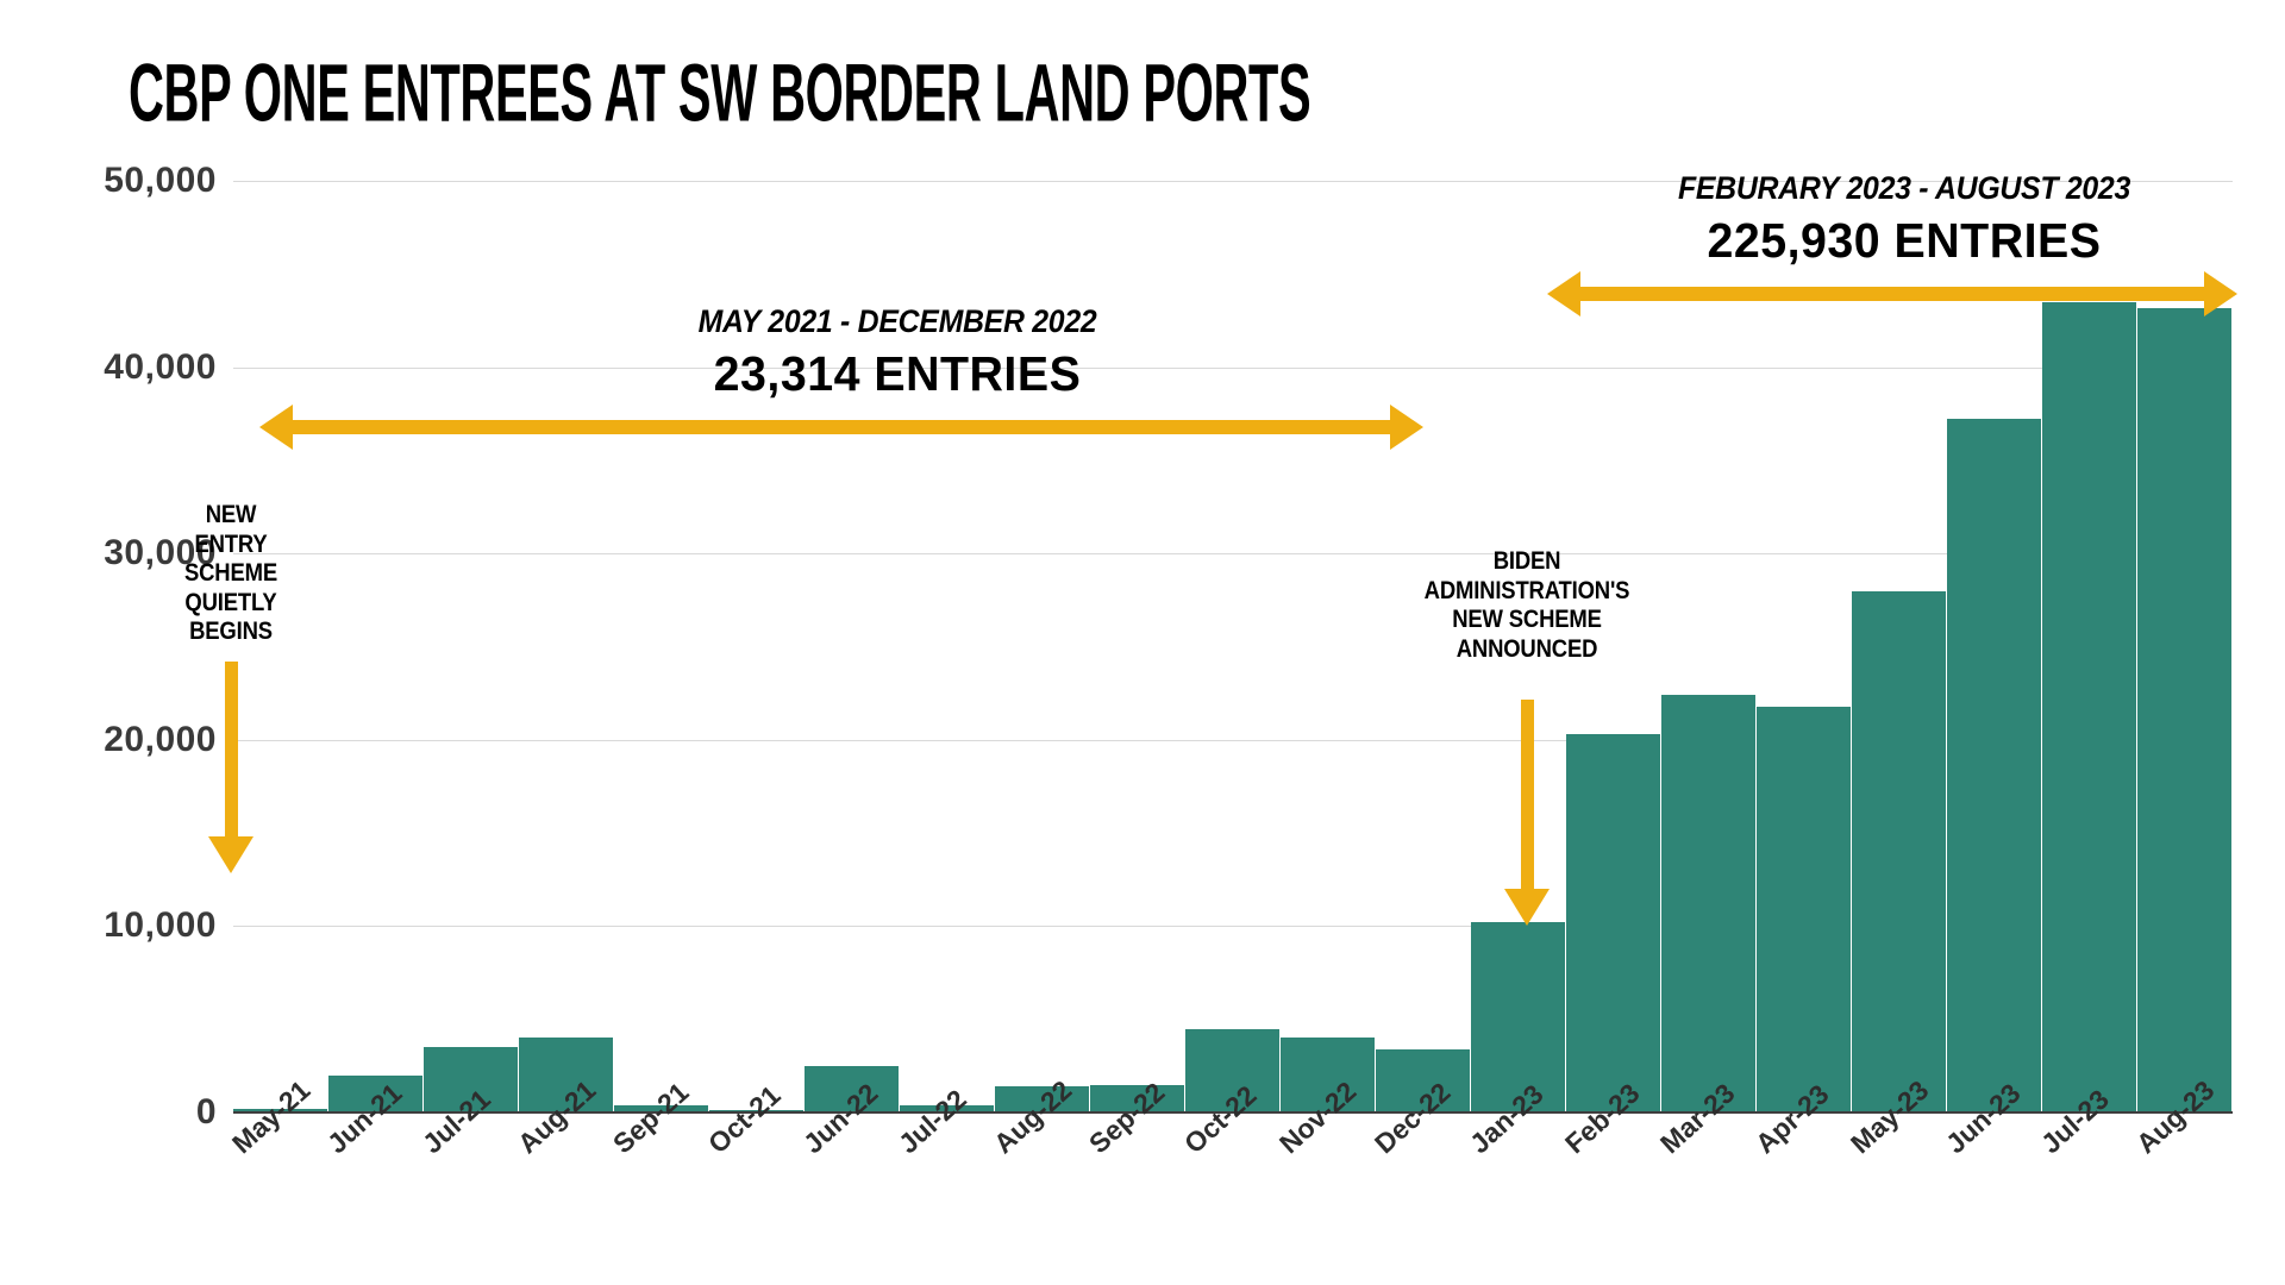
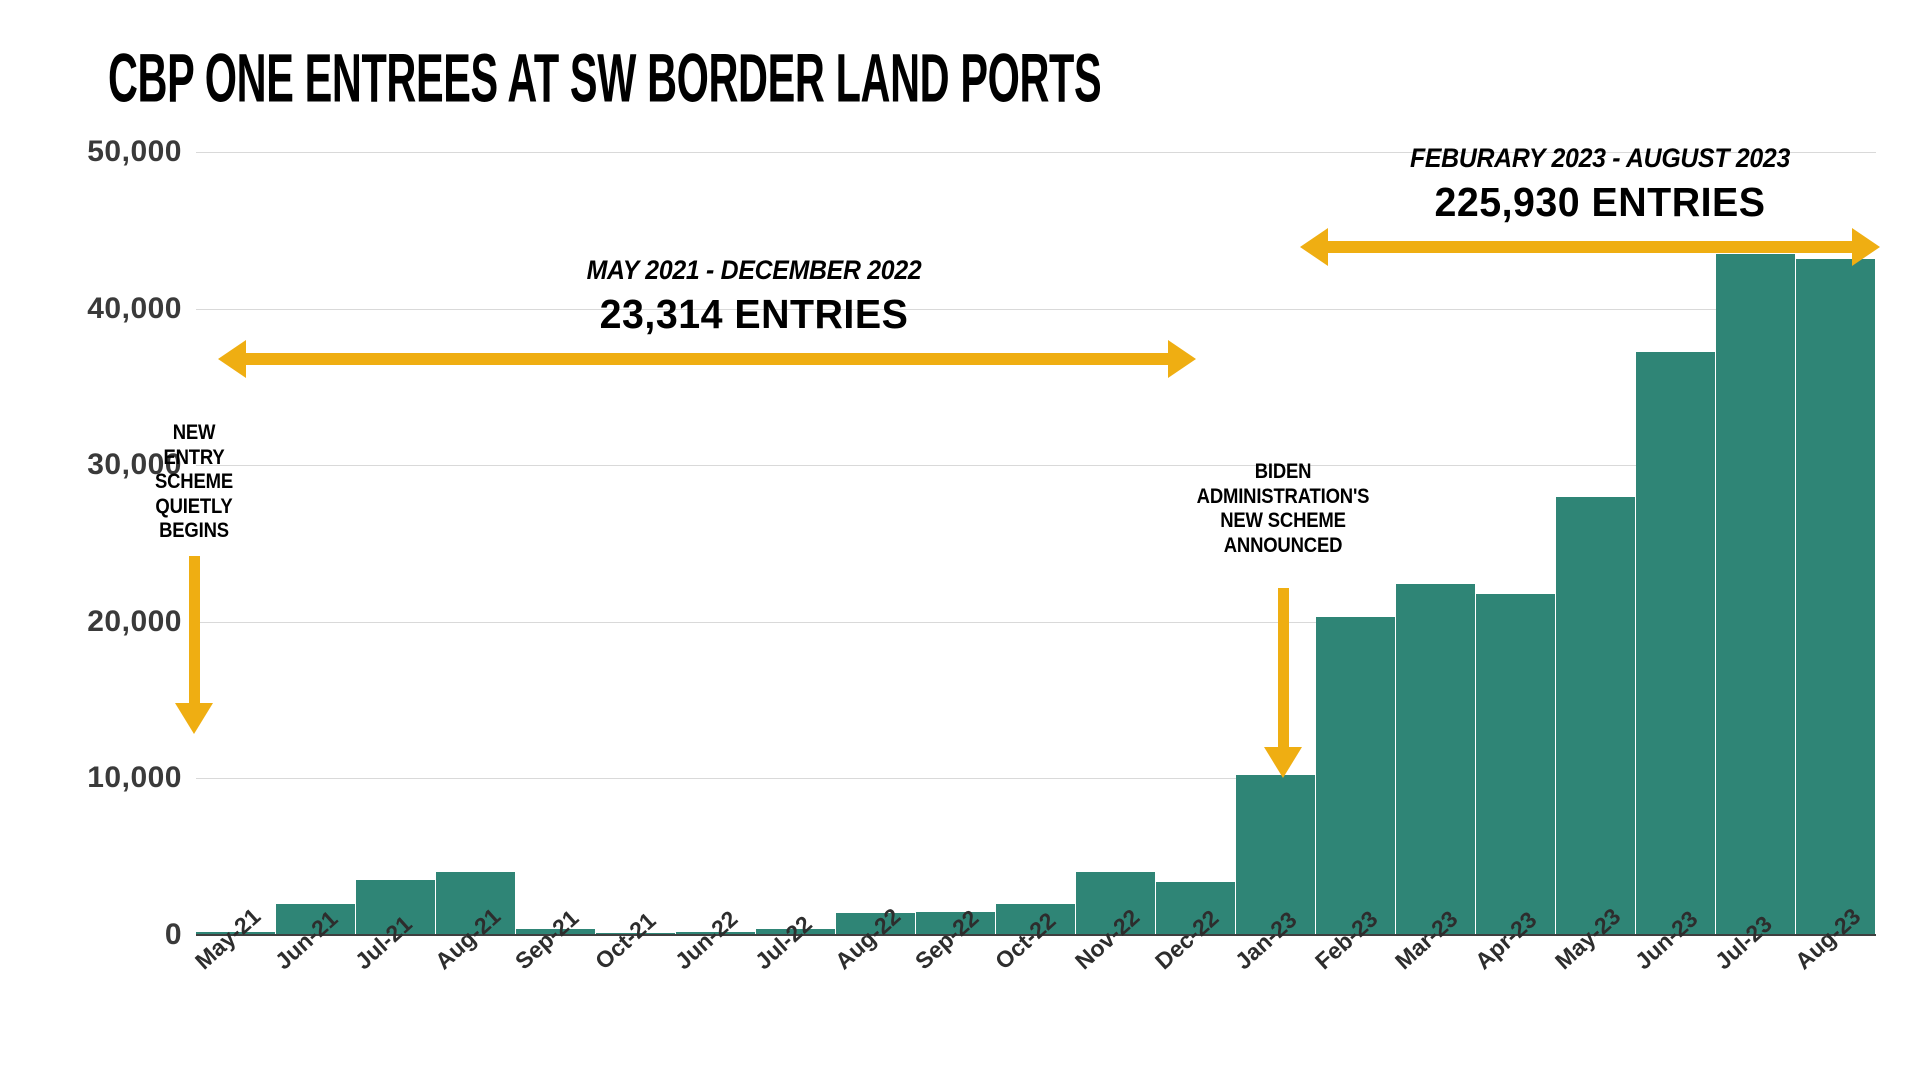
Jun-22: 2500 -> 200
Oct-22: 4500 -> 2000
